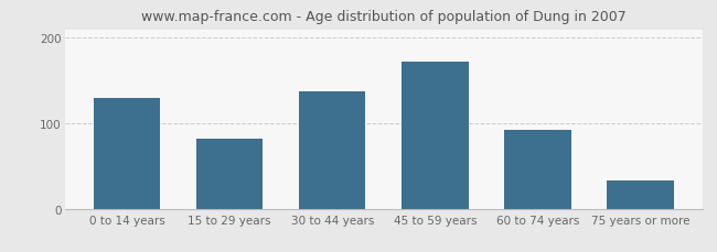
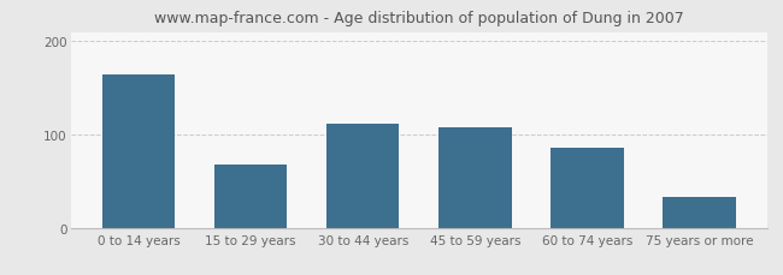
0 to 14 years: 130 -> 164
15 to 29 years: 82 -> 68
30 to 44 years: 138 -> 112
45 to 59 years: 172 -> 108
60 to 74 years: 93 -> 86
